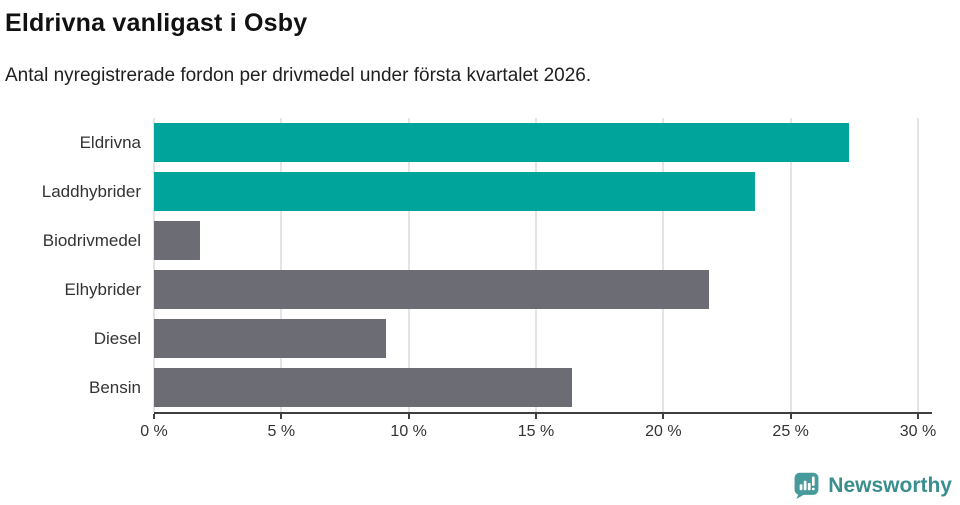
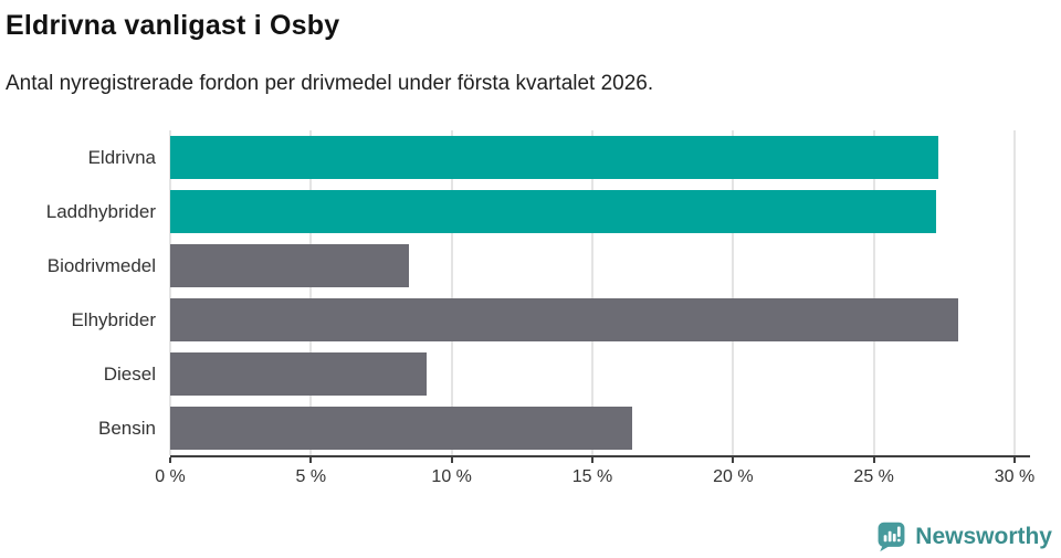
Laddhybrider: 23.6% -> 27.2%
Biodrivmedel: 1.8% -> 8.5%
Elhybrider: 21.8% -> 28.0%
